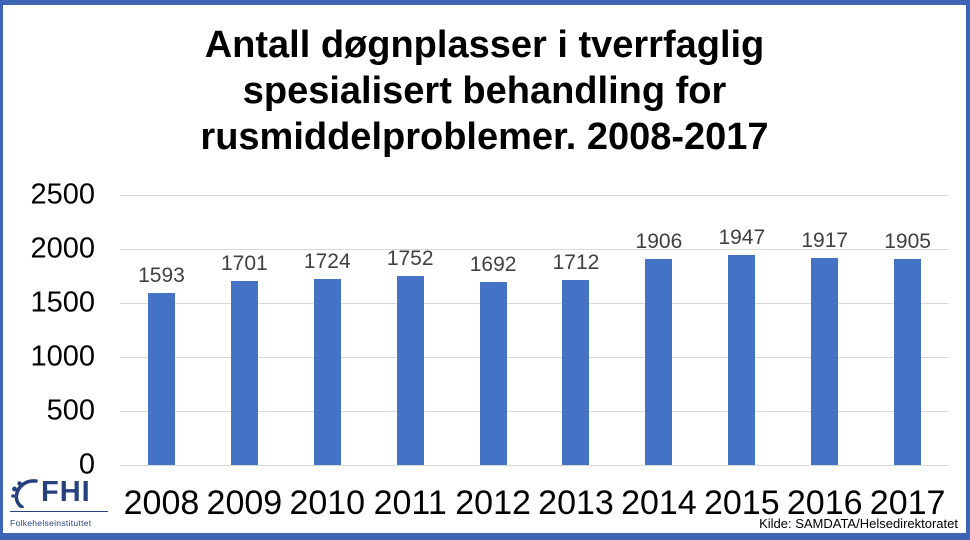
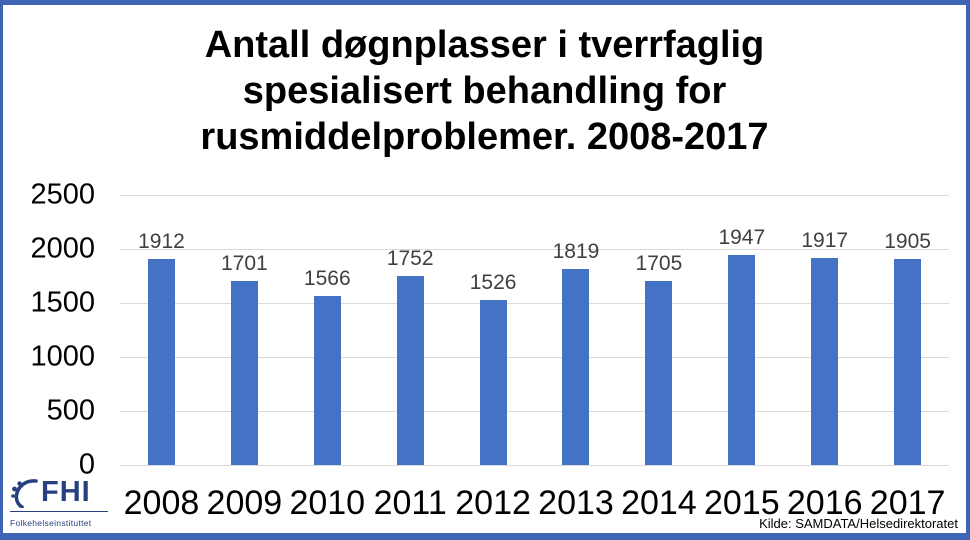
2008: 1593 -> 1912
2010: 1724 -> 1566
2012: 1692 -> 1526
2013: 1712 -> 1819
2014: 1906 -> 1705
